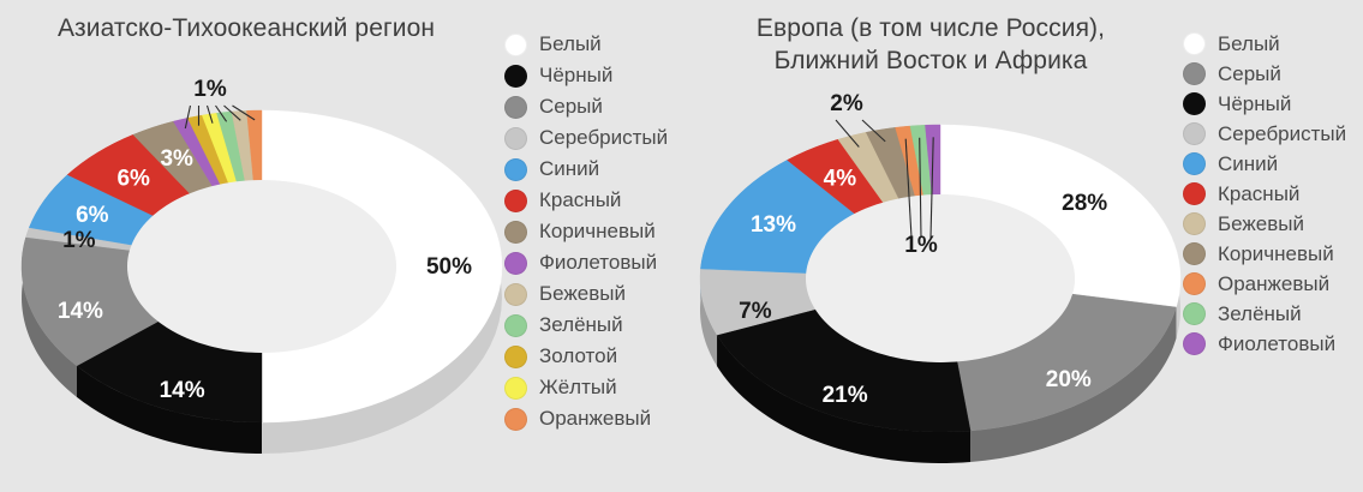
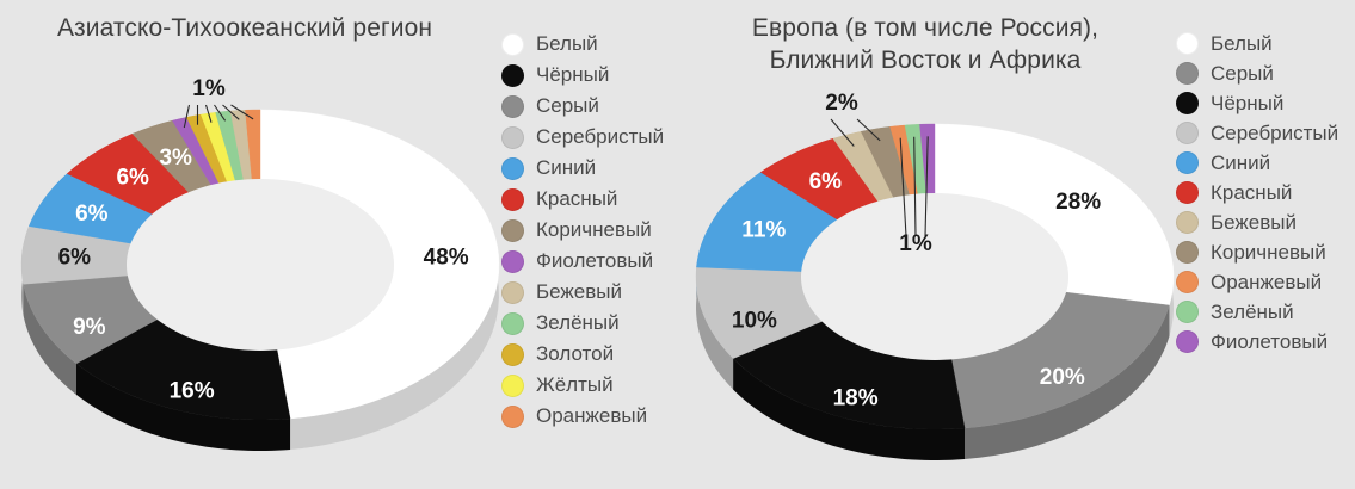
Азиатско-Тихоокеанский регион/Белый: 50% -> 48%
Азиатско-Тихоокеанский регион/Чёрный: 14% -> 16%
Азиатско-Тихоокеанский регион/Серый: 14% -> 9%
Азиатско-Тихоокеанский регион/Серебристый: 1% -> 6%
Европа (в том числе Россия), Ближний Восток и Африка/Чёрный: 21% -> 18%
Европа (в том числе Россия), Ближний Восток и Африка/Серебристый: 7% -> 10%
Европа (в том числе Россия), Ближний Восток и Африка/Синий: 13% -> 11%
Европа (в том числе Россия), Ближний Восток и Африка/Красный: 4% -> 6%
